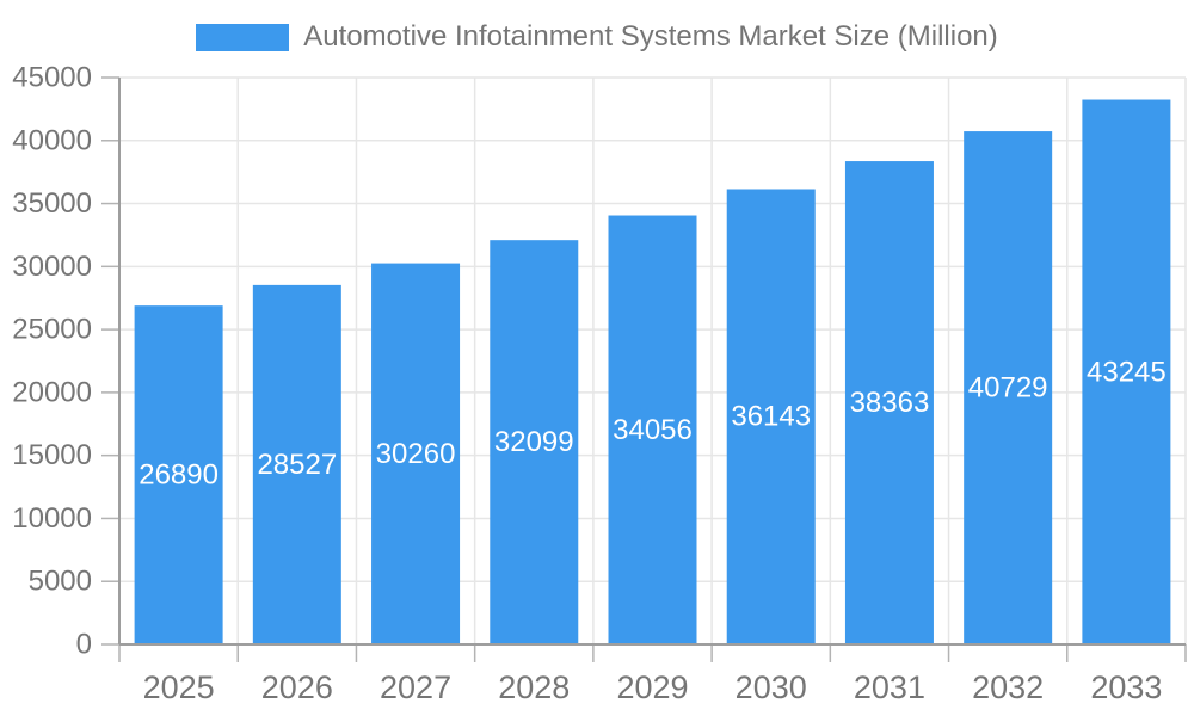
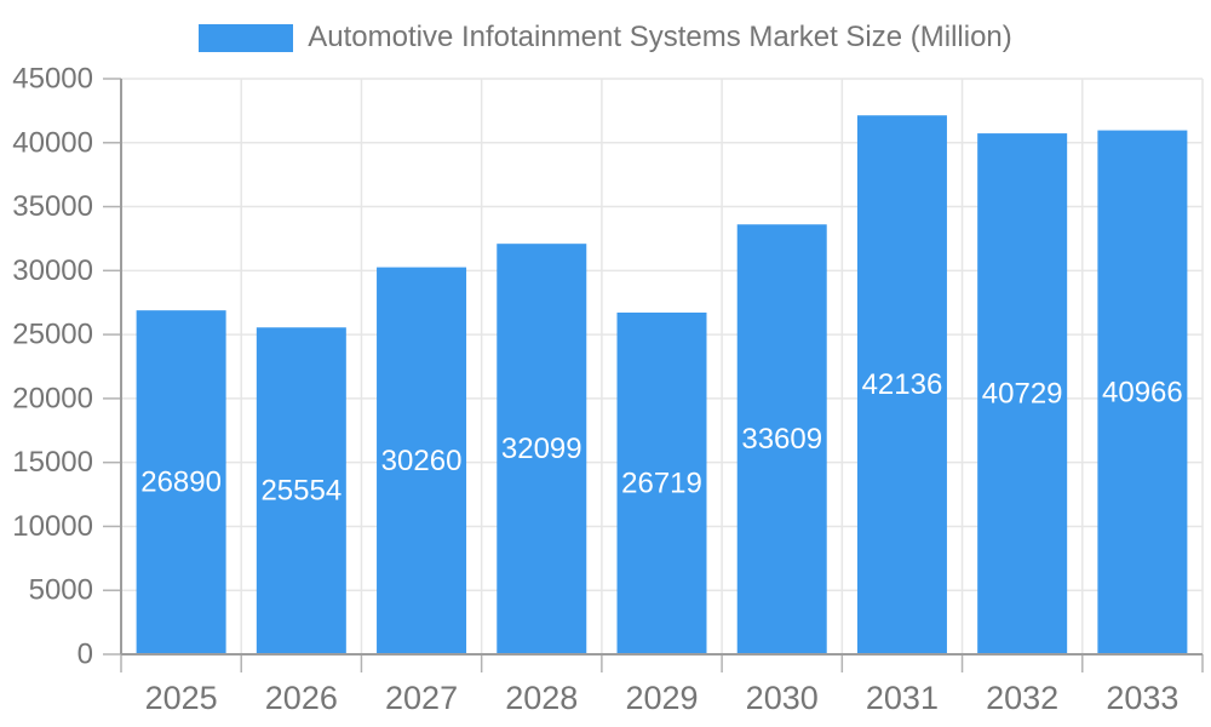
2026: 28527 -> 25554
2029: 34056 -> 26719
2030: 36143 -> 33609
2031: 38363 -> 42136
2033: 43245 -> 40966
